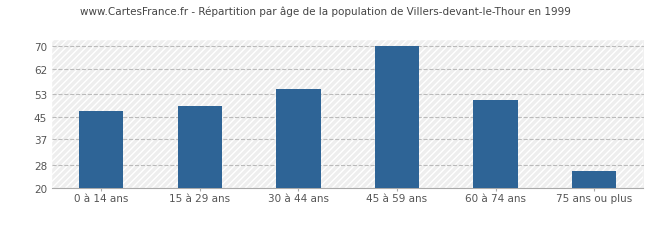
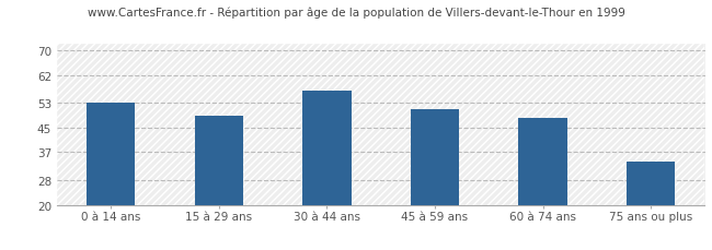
0 à 14 ans: 47 -> 53
30 à 44 ans: 55 -> 57
45 à 59 ans: 70 -> 51
60 à 74 ans: 51 -> 48
75 ans ou plus: 26 -> 34
